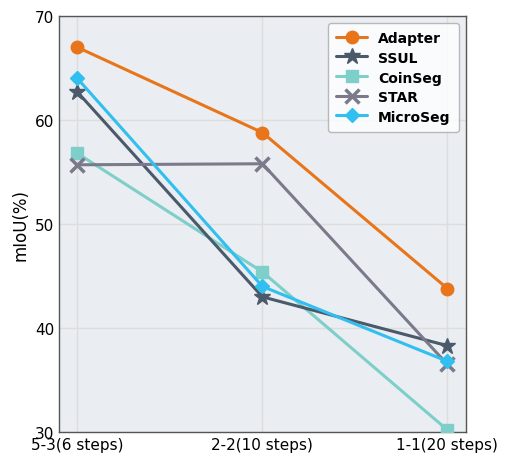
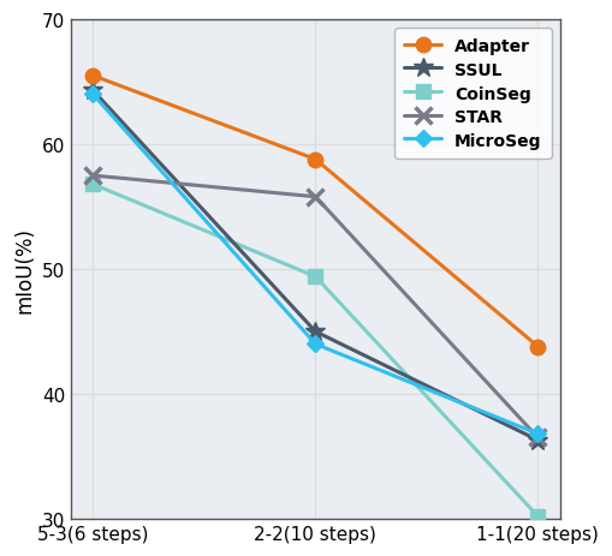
Adapter/5-3(6 steps): 67.0 -> 65.5
SSUL/5-3(6 steps): 62.7 -> 64.3
STAR/5-3(6 steps): 55.7 -> 57.5
SSUL/2-2(10 steps): 43.0 -> 45.0
CoinSeg/2-2(10 steps): 45.4 -> 49.4
SSUL/1-1(20 steps): 38.3 -> 36.3
